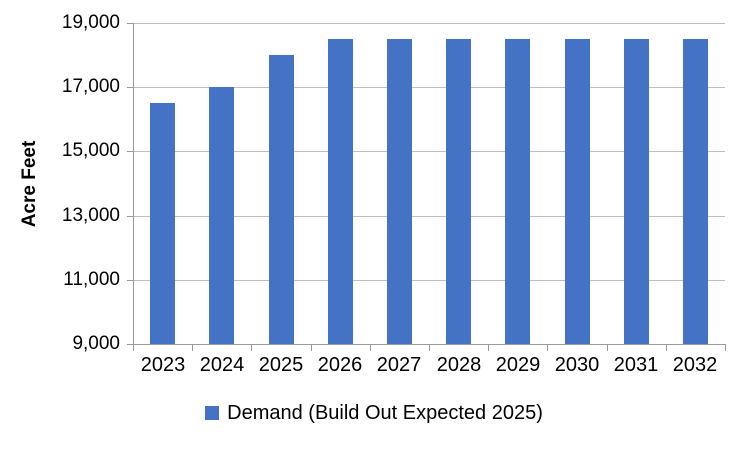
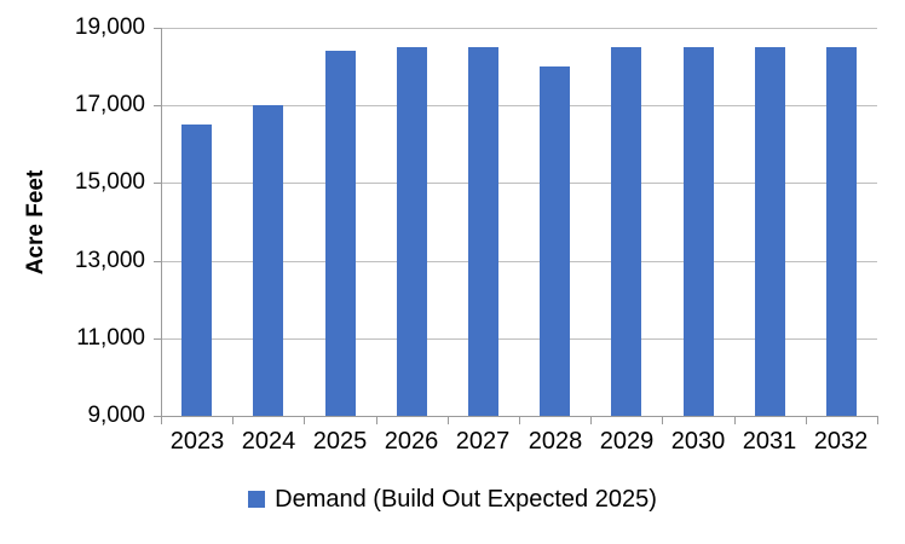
2025: 18000 -> 18400
2028: 18500 -> 18000
